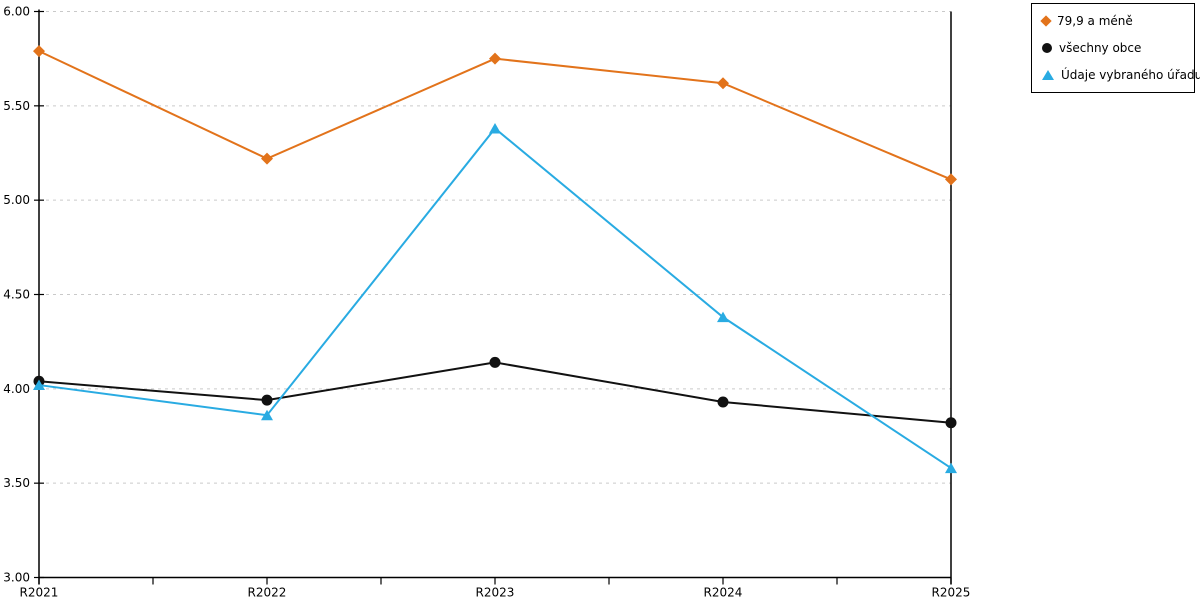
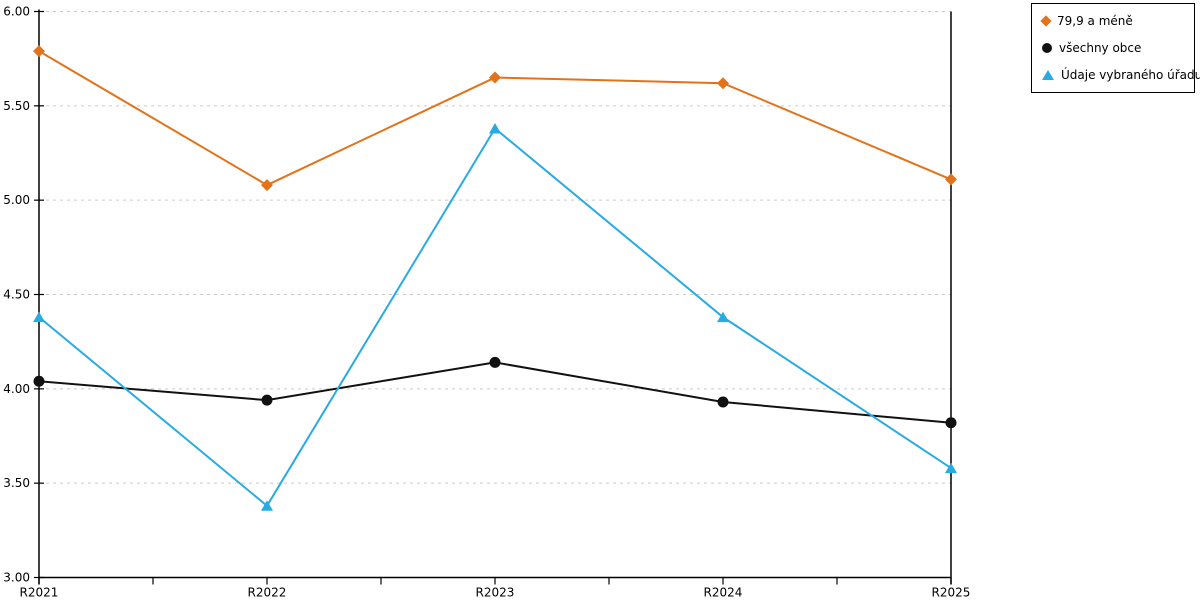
Údaje vybraného úřadu/R2021: 4.02 -> 4.38
79,9 a méně/R2022: 5.22 -> 5.08
Údaje vybraného úřadu/R2022: 3.86 -> 3.38
79,9 a méně/R2023: 5.75 -> 5.65
